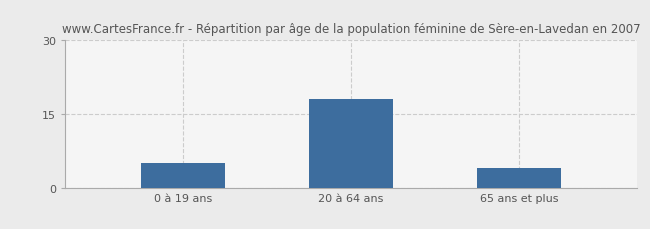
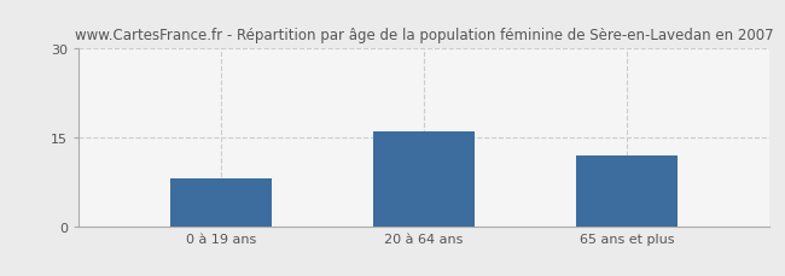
0 à 19 ans: 5 -> 8
20 à 64 ans: 18 -> 16
65 ans et plus: 4 -> 12
